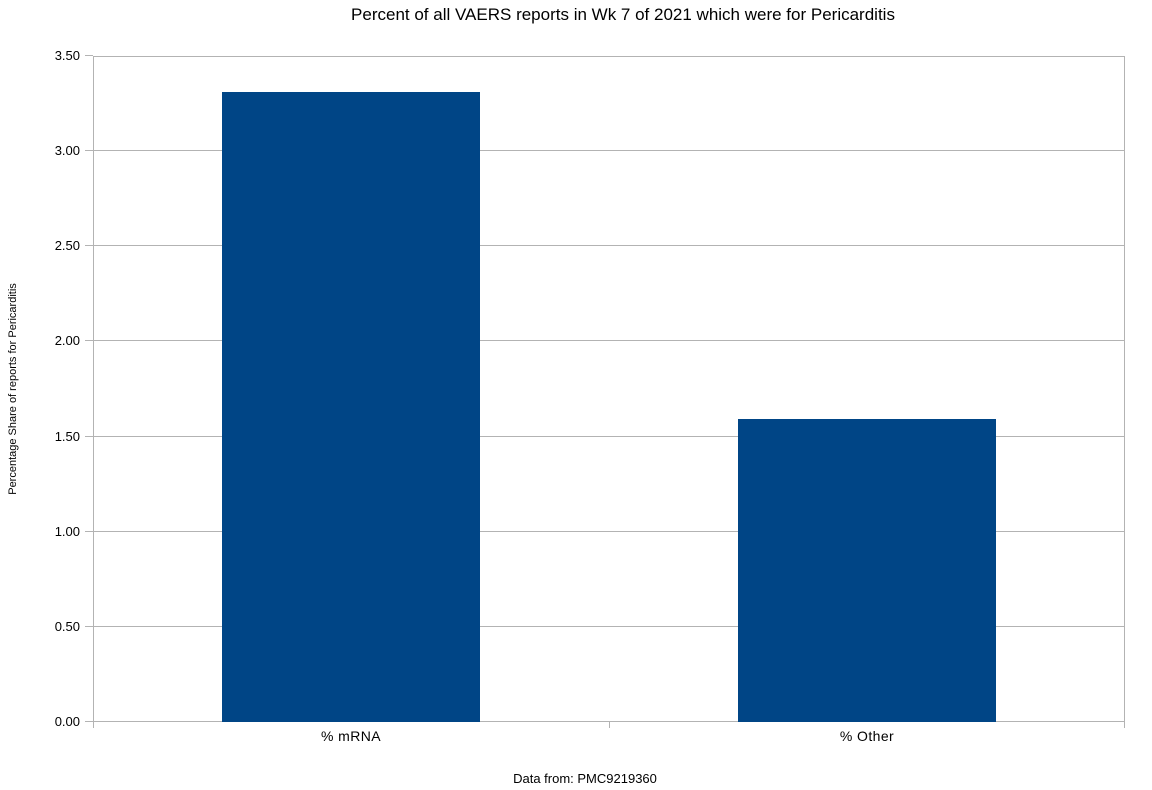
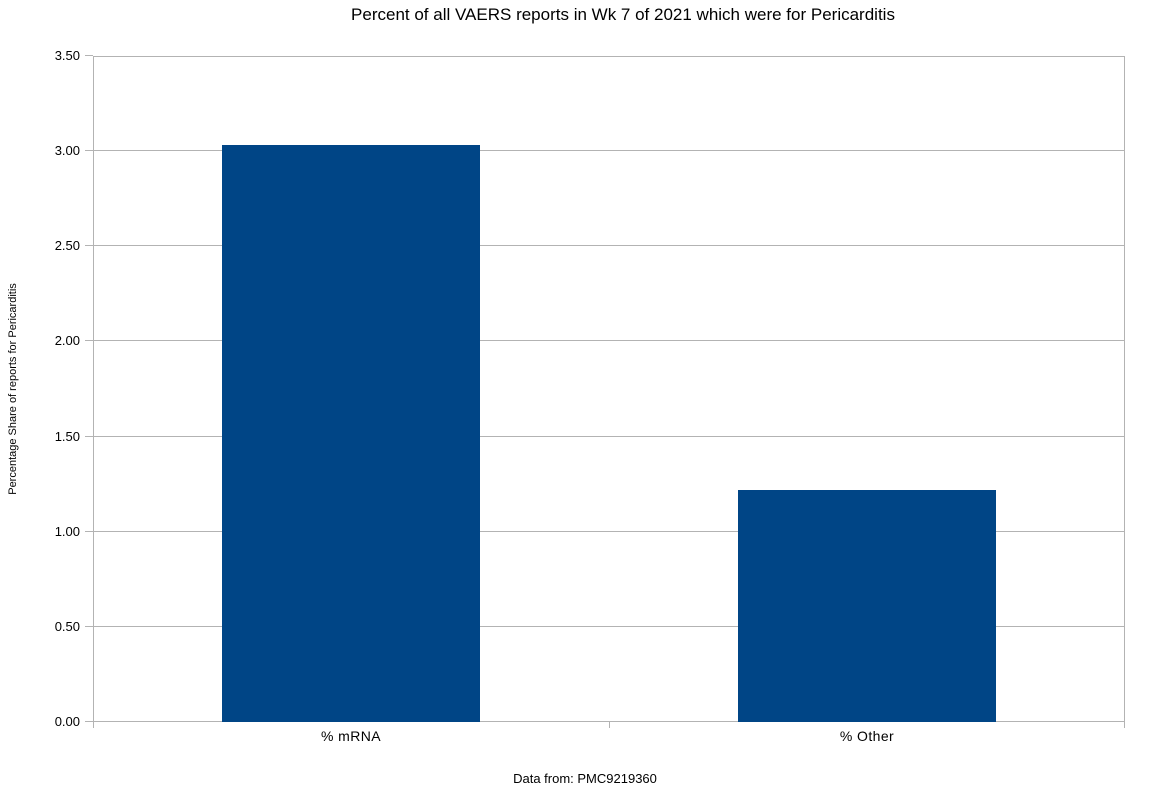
% mRNA: 3.31 -> 3.03
% Other: 1.59 -> 1.22
